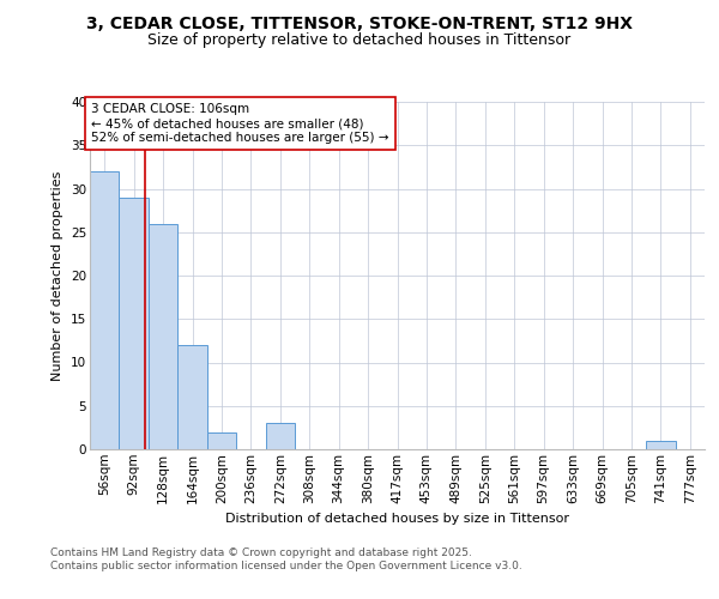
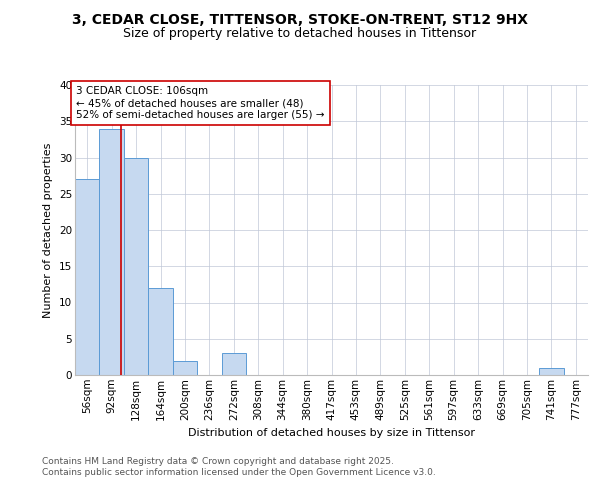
56sqm: 32 -> 27
92sqm: 29 -> 34
128sqm: 26 -> 30
